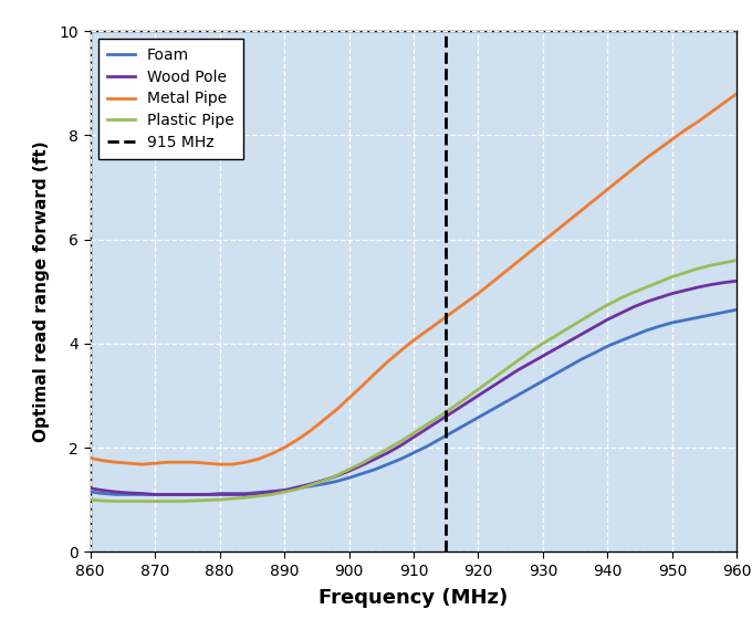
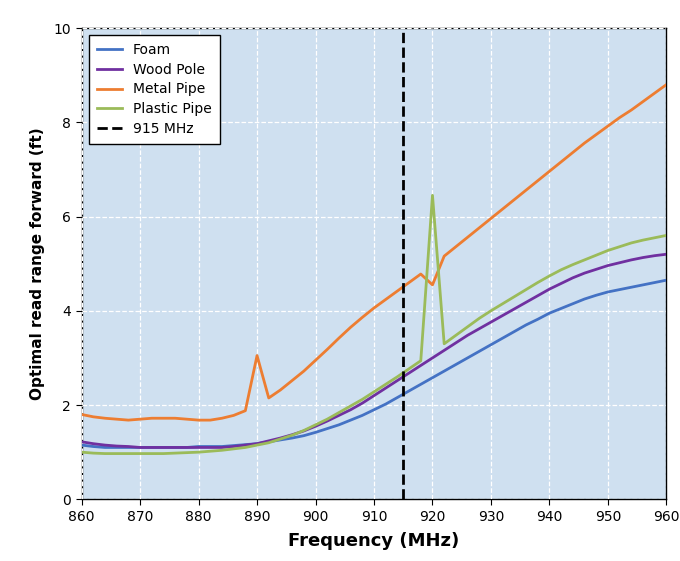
Metal Pipe/890: 2.00 -> 3.05
Metal Pipe/920: 4.96 -> 4.55
Plastic Pipe/920: 3.12 -> 6.45
